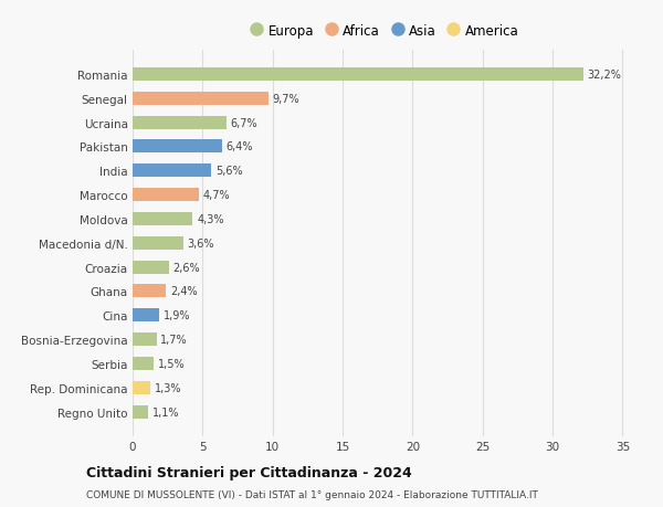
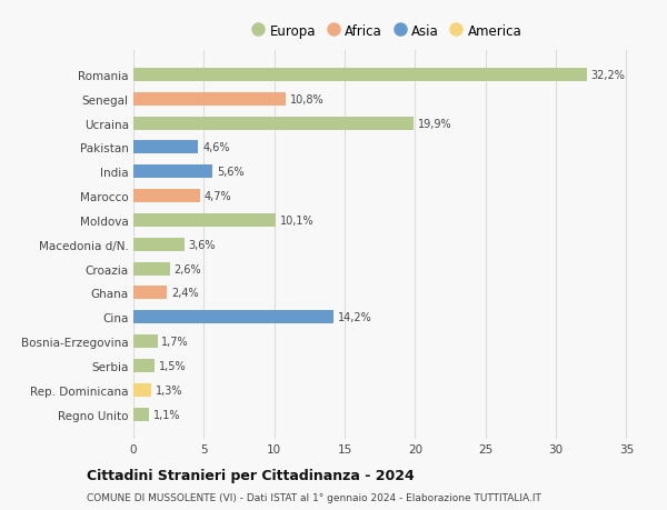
Senegal: 9,7% -> 10,8%
Ucraina: 6,7% -> 19,9%
Pakistan: 6,4% -> 4,6%
Moldova: 4,3% -> 10,1%
Cina: 1,9% -> 14,2%
